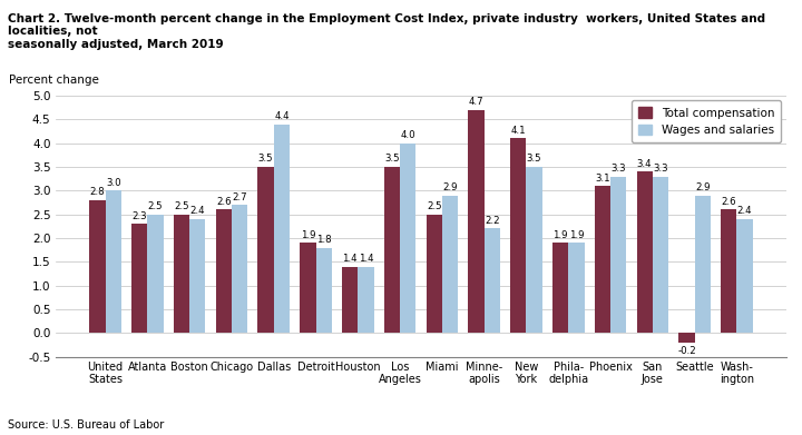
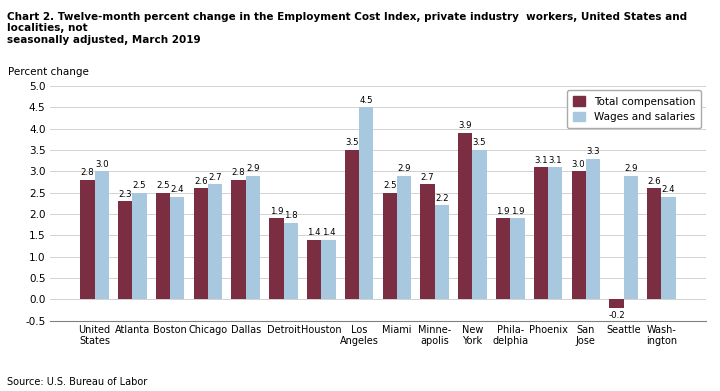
Total compensation/Dallas: 3.5 -> 2.8
Wages and salaries/Dallas: 4.4 -> 2.9
Wages and salaries/Los Angeles: 4.0 -> 4.5
Total compensation/Minne- apolis: 4.7 -> 2.7
Total compensation/New York: 4.1 -> 3.9
Wages and salaries/Phoenix: 3.3 -> 3.1
Total compensation/San Jose: 3.4 -> 3.0
